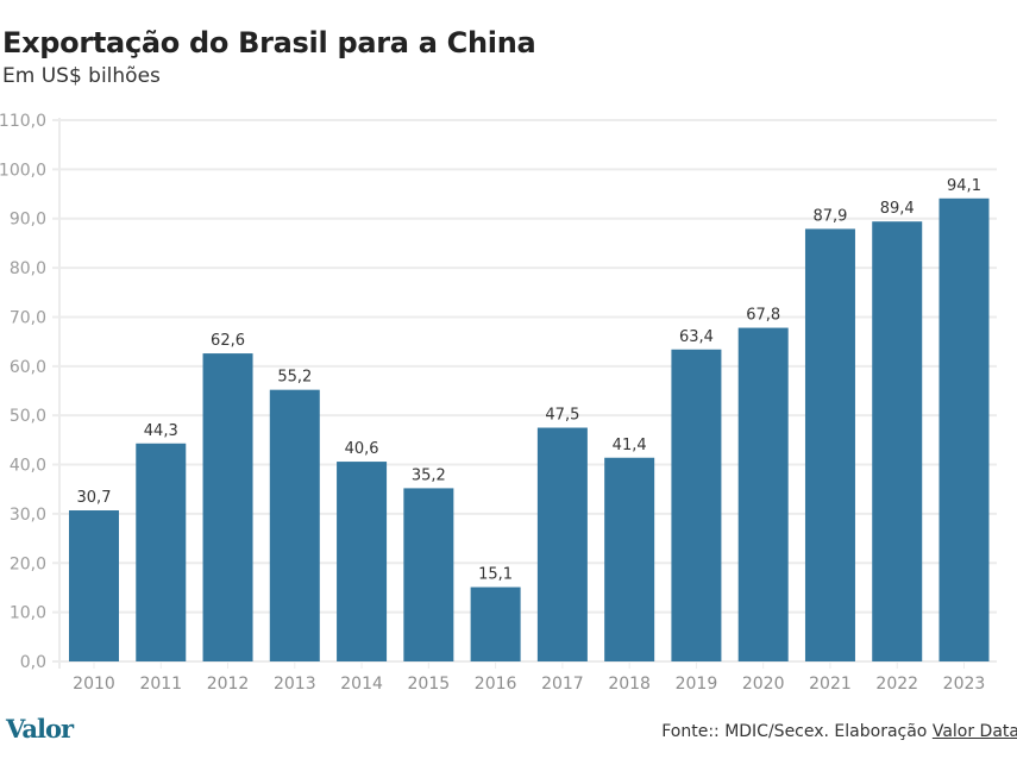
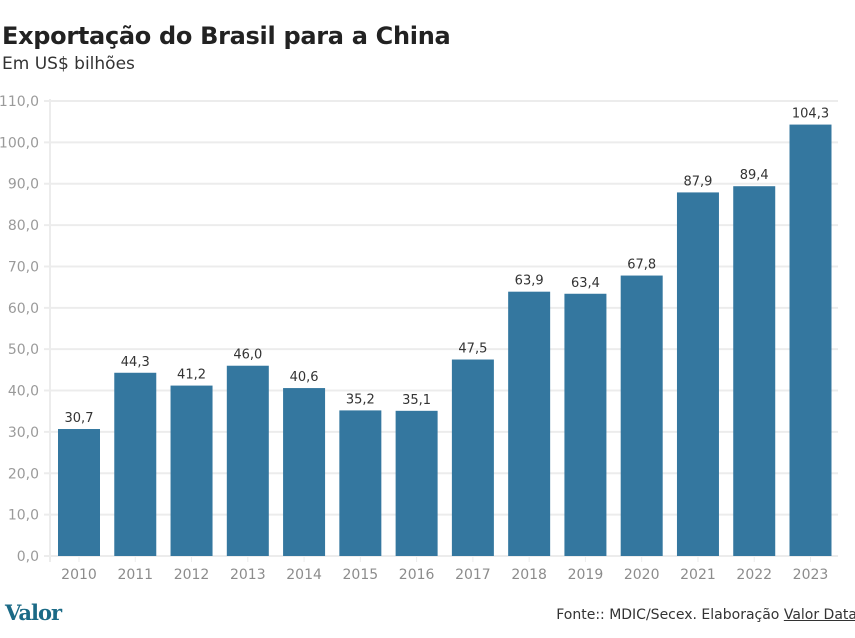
2012: 62,6 -> 41,2
2013: 55,2 -> 46,0
2016: 15,1 -> 35,1
2018: 41,4 -> 63,9
2023: 94,1 -> 104,3
